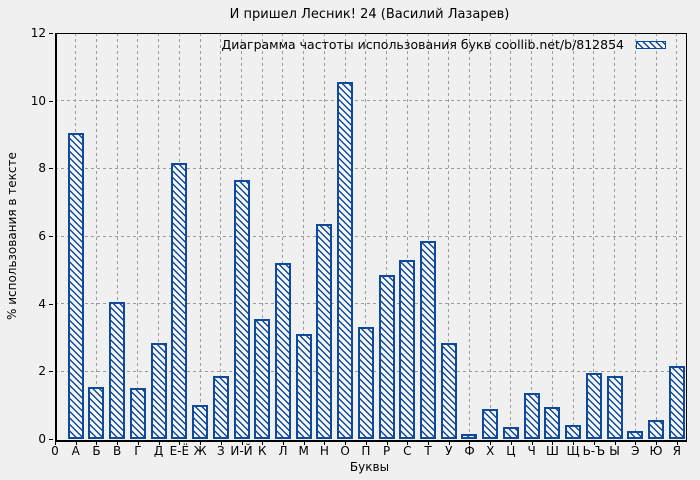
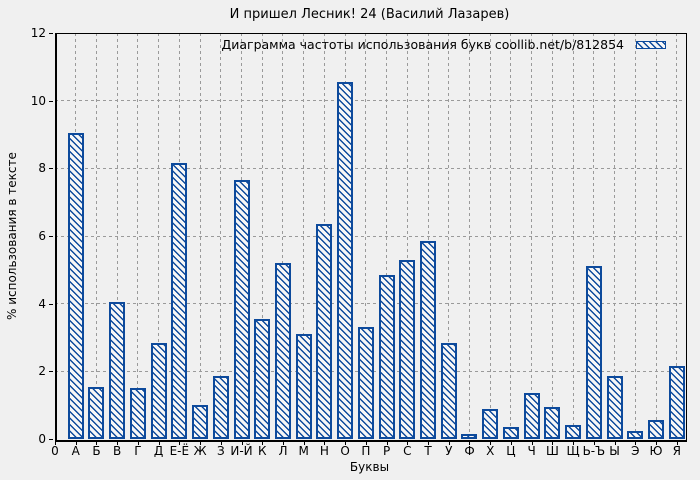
Ь-Ъ: 1.9 -> 5.1
